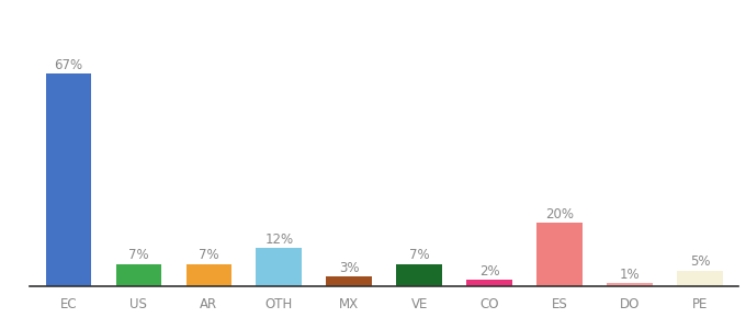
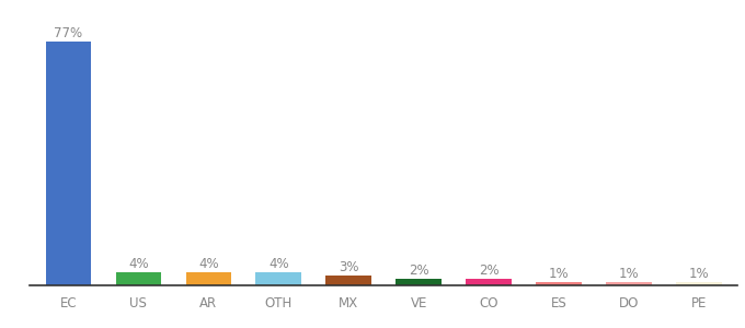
EC: 67% -> 77%
US: 7% -> 4%
AR: 7% -> 4%
OTH: 12% -> 4%
VE: 7% -> 2%
ES: 20% -> 1%
PE: 5% -> 1%
